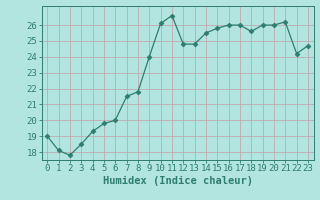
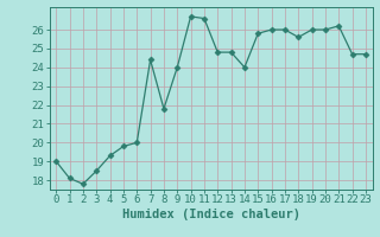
7: 21.5 -> 24.4
10: 26.1 -> 26.7
14: 25.5 -> 24.0
22: 24.2 -> 24.7
